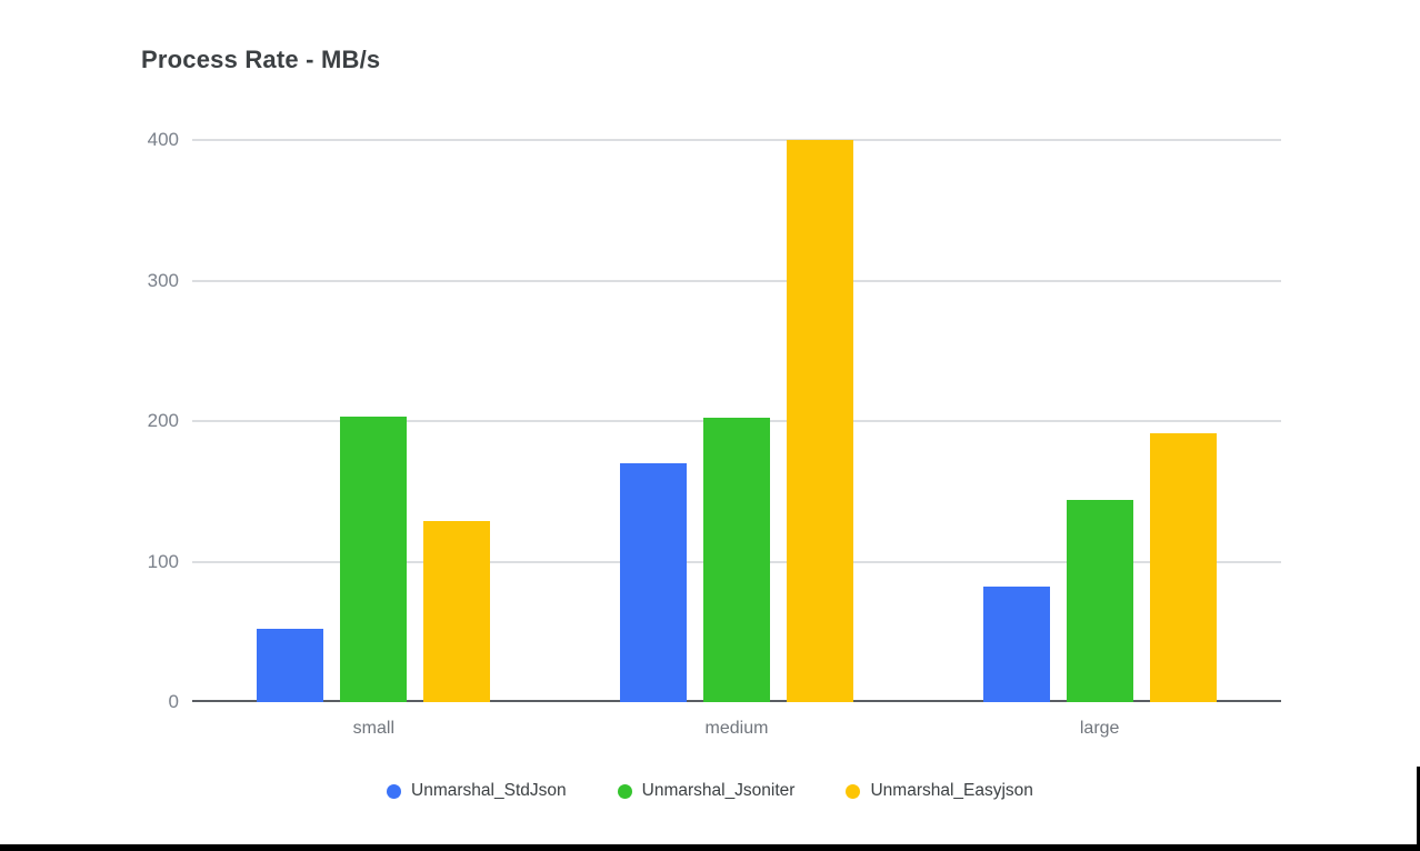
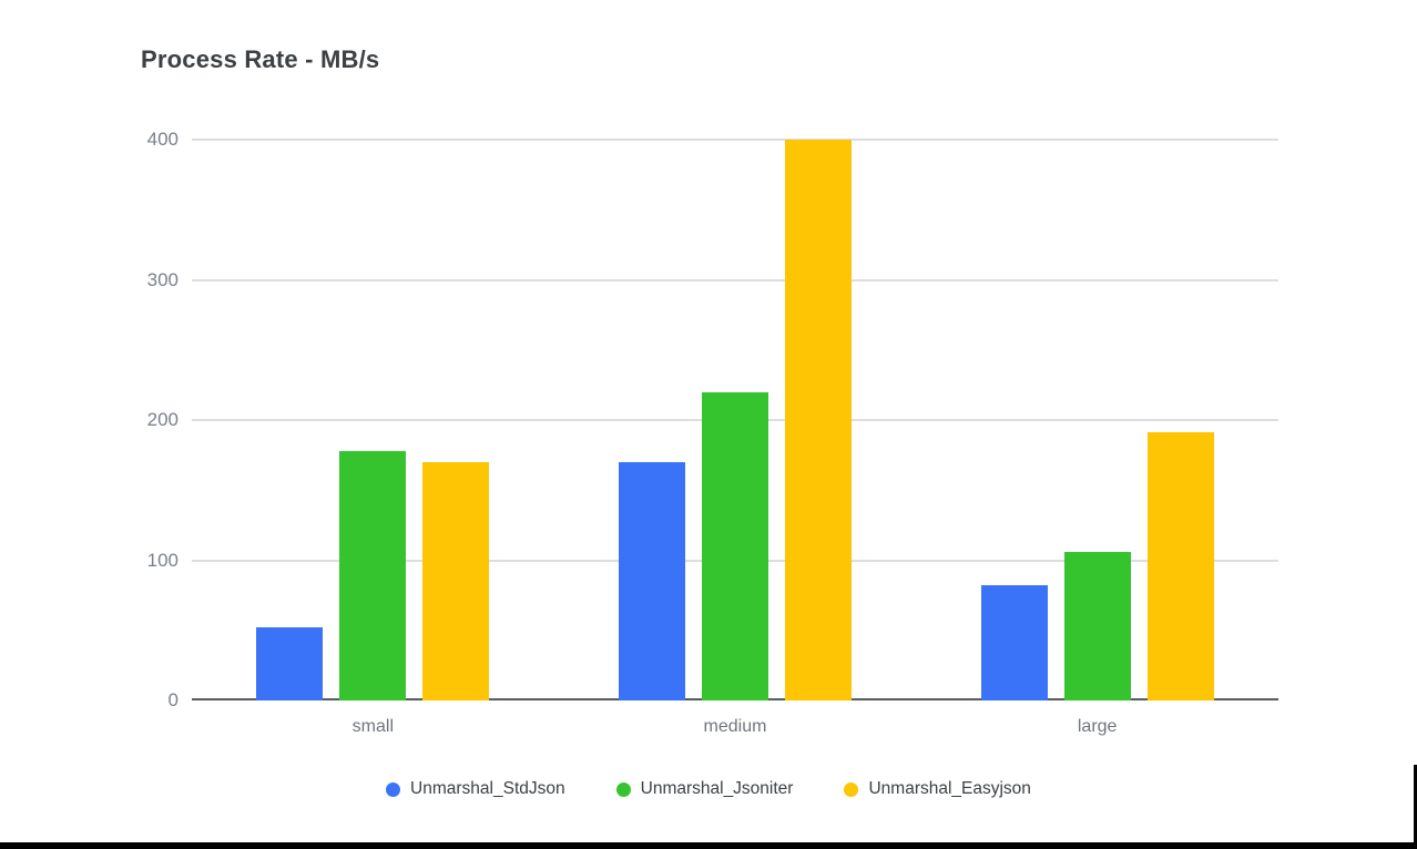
Unmarshal_Jsoniter/small: 203 -> 178
Unmarshal_Easyjson/small: 129 -> 170
Unmarshal_Jsoniter/medium: 202 -> 220
Unmarshal_Jsoniter/large: 144 -> 106
